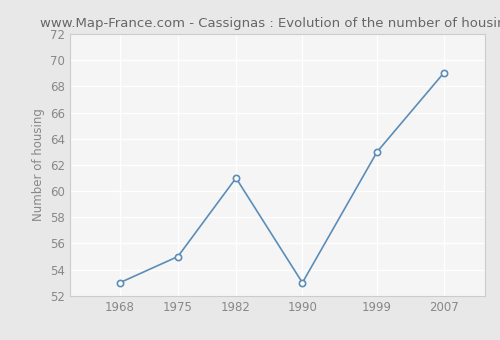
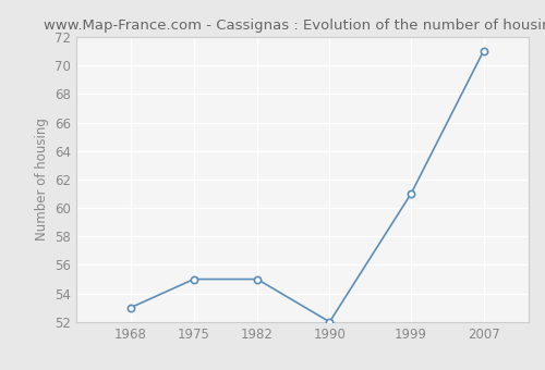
1982: 61 -> 55
1990: 53 -> 52
1999: 63 -> 61
2007: 69 -> 71
